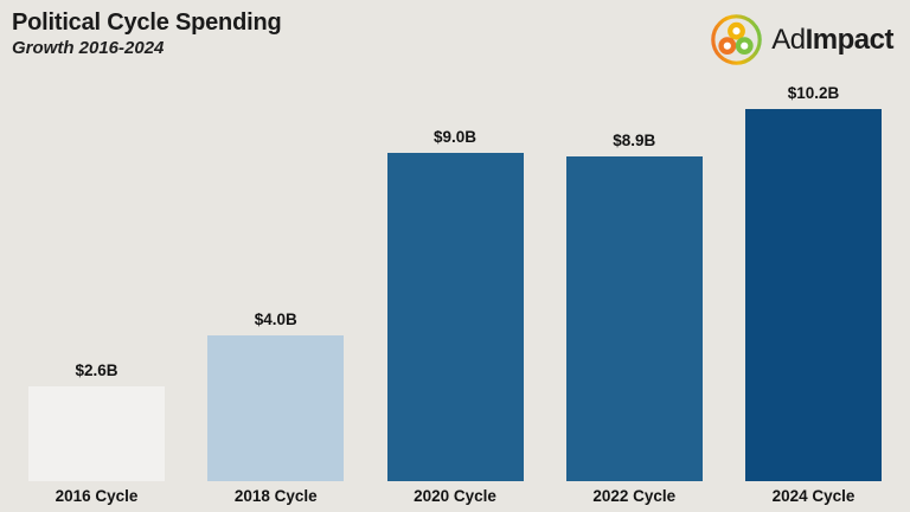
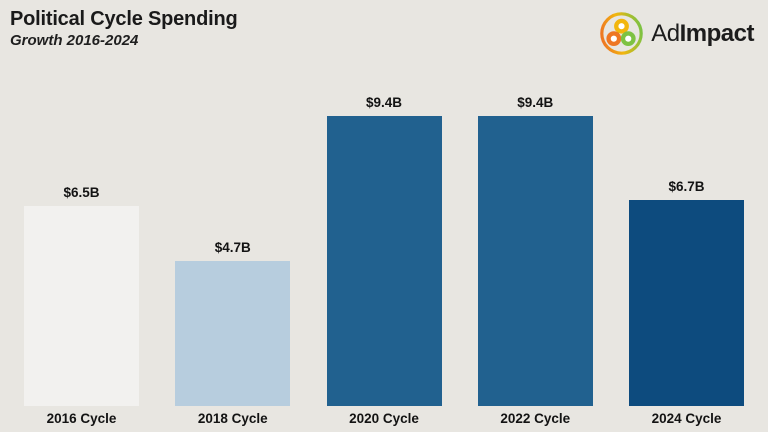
2016 Cycle: $2.6B -> $6.5B
2018 Cycle: $4.0B -> $4.7B
2020 Cycle: $9.0B -> $9.4B
2022 Cycle: $8.9B -> $9.4B
2024 Cycle: $10.2B -> $6.7B
